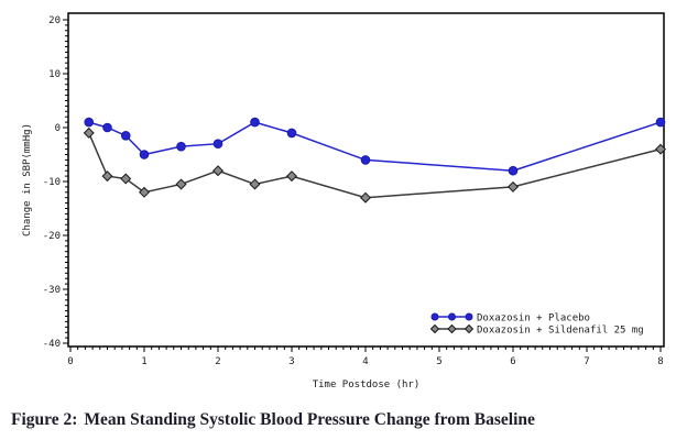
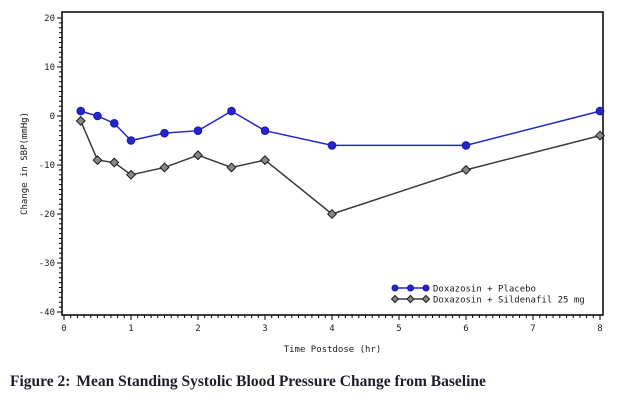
Doxazosin + Placebo/3: -1 -> -3
Doxazosin + Sildenafil 25 mg/4: -13 -> -20
Doxazosin + Placebo/6: -8 -> -6
